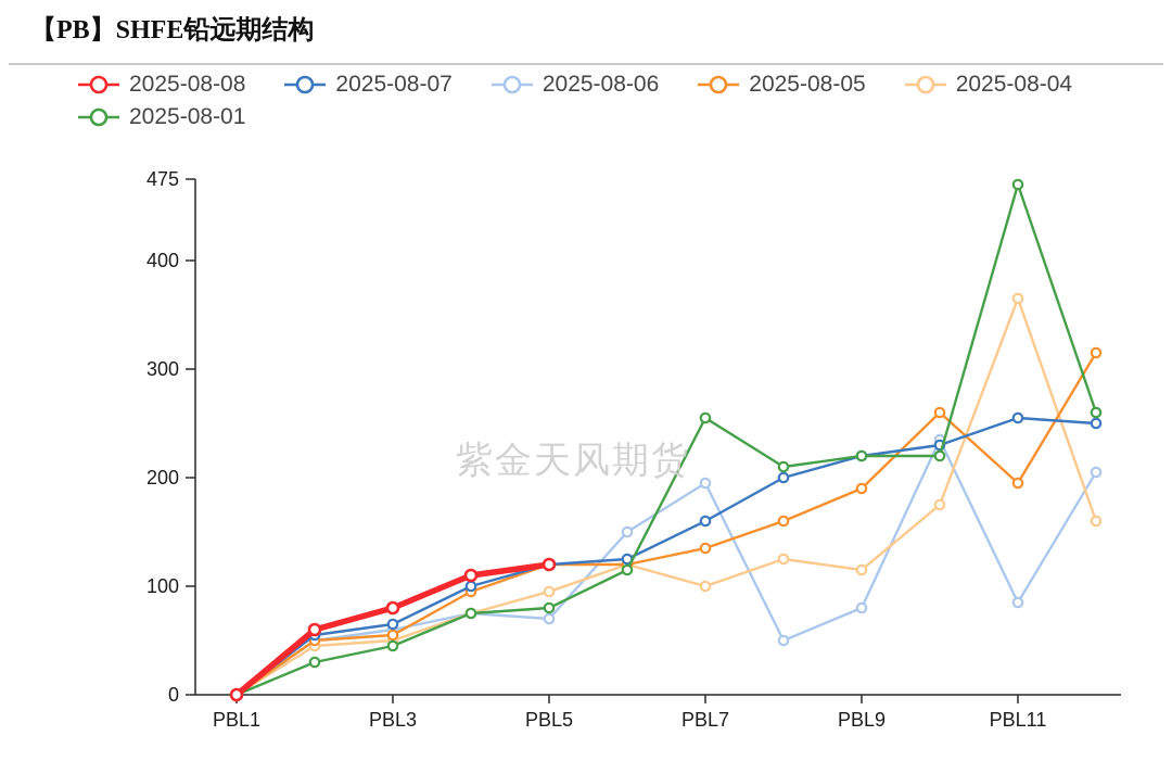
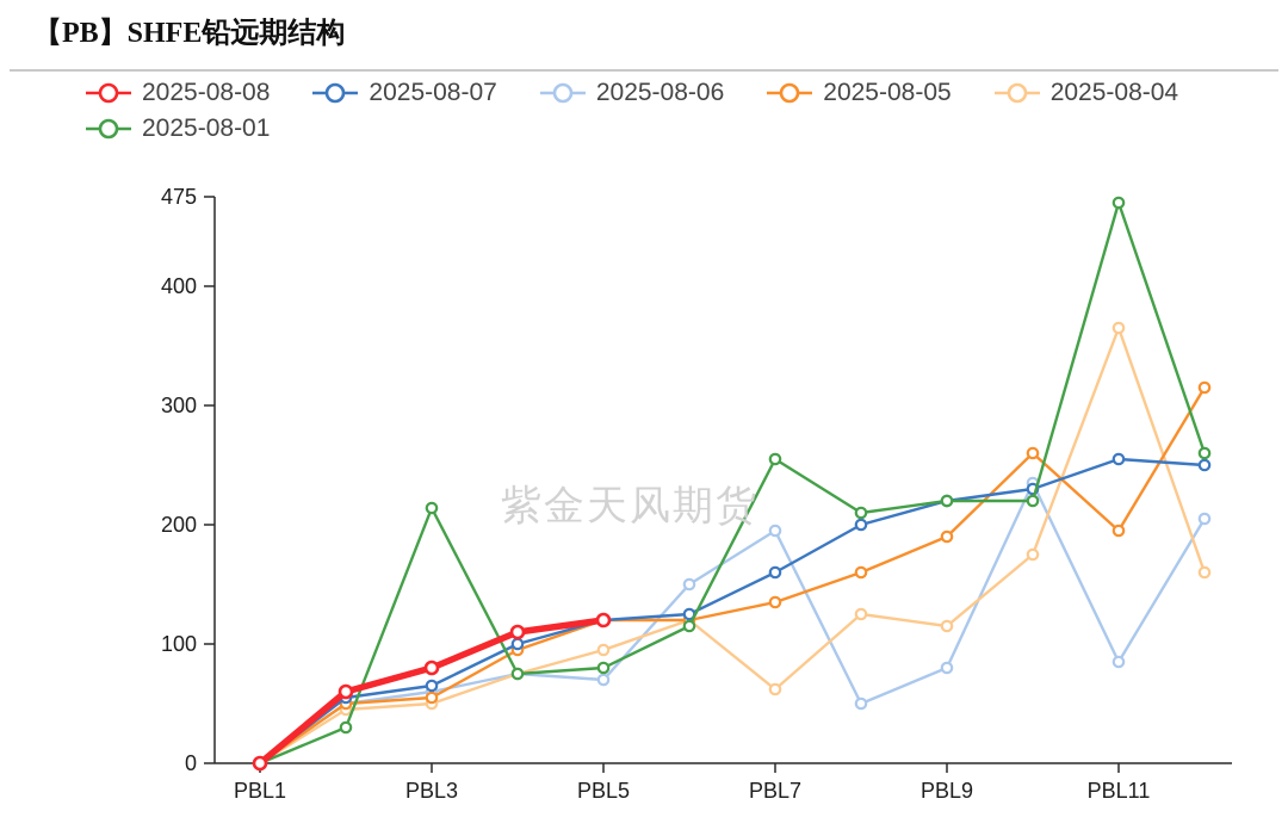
2025-08-01/PBL3: 45 -> 214
2025-08-04/PBL7: 100 -> 62
